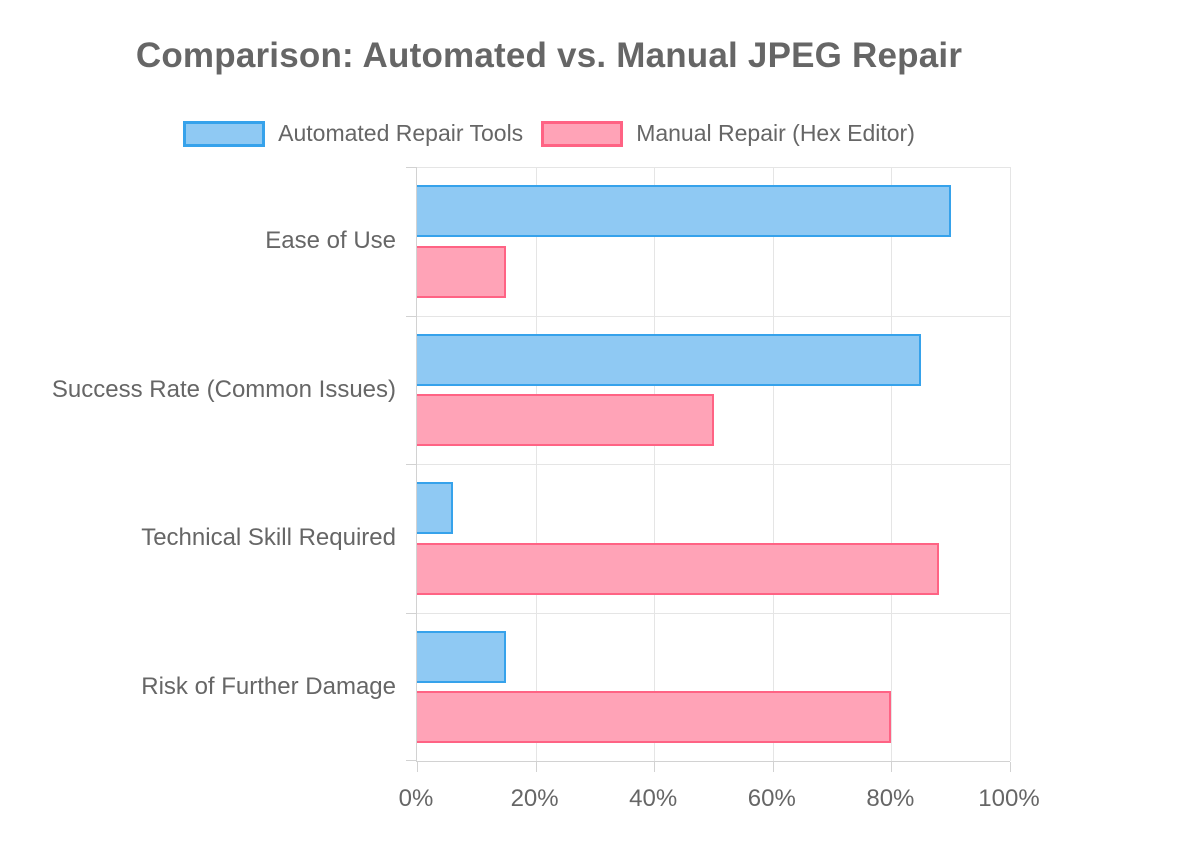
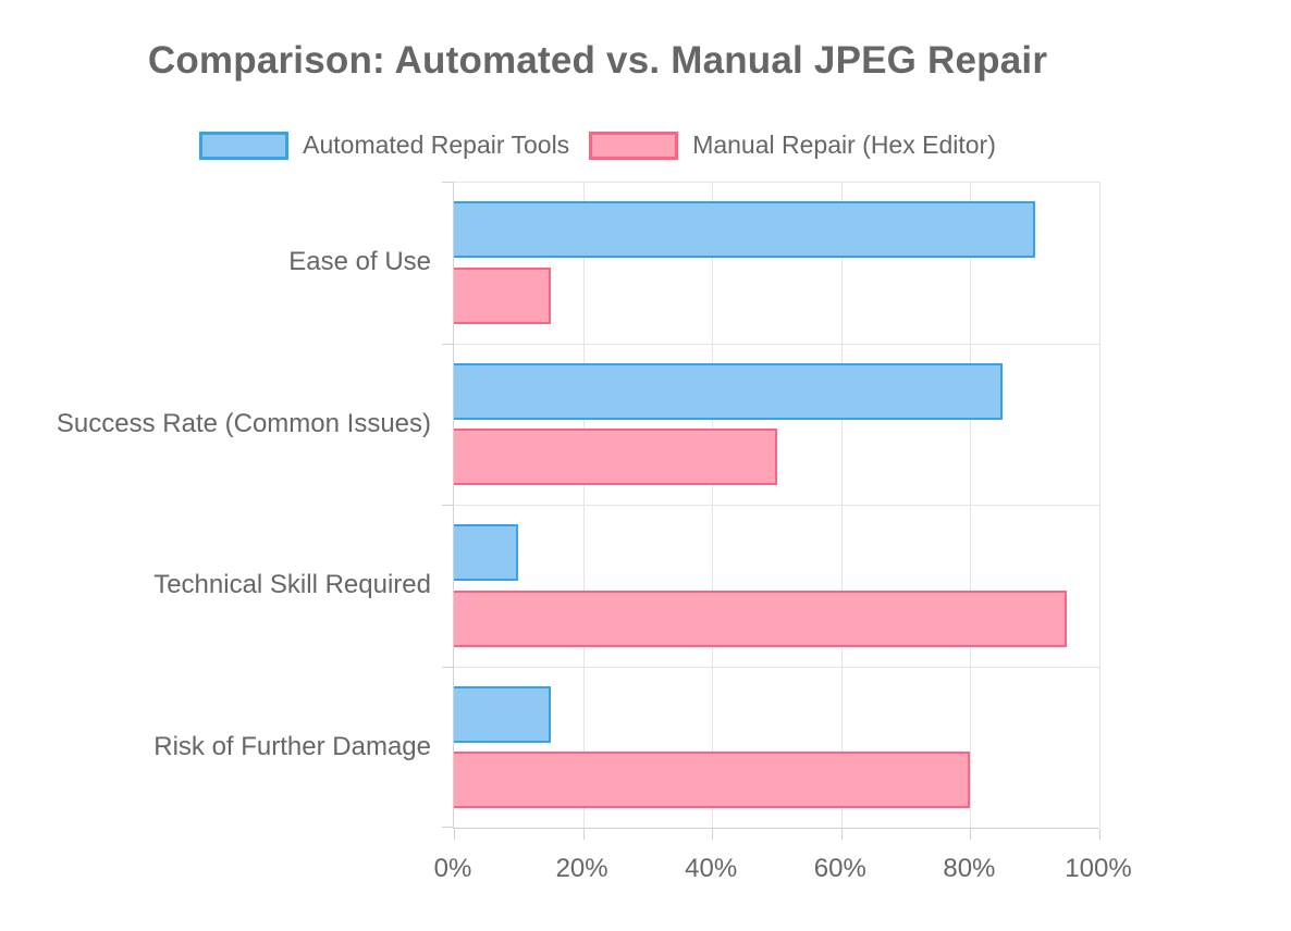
Automated Repair Tools/Technical Skill Required: 6% -> 10%
Manual Repair (Hex Editor)/Technical Skill Required: 88% -> 95%
